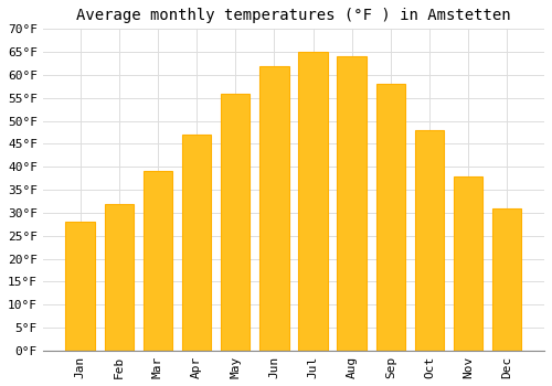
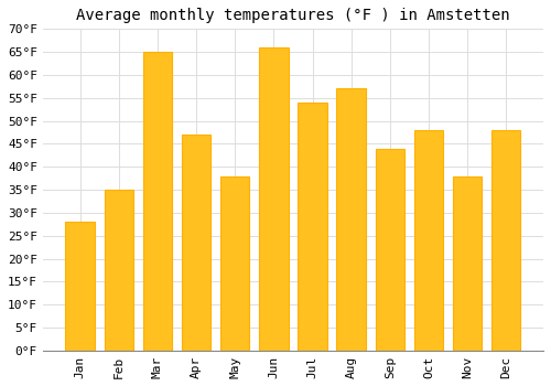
Feb: 32°F -> 35°F
Mar: 39°F -> 65°F
May: 56°F -> 38°F
Jun: 62°F -> 66°F
Jul: 65°F -> 54°F
Aug: 64°F -> 57°F
Sep: 58°F -> 44°F
Dec: 31°F -> 48°F
